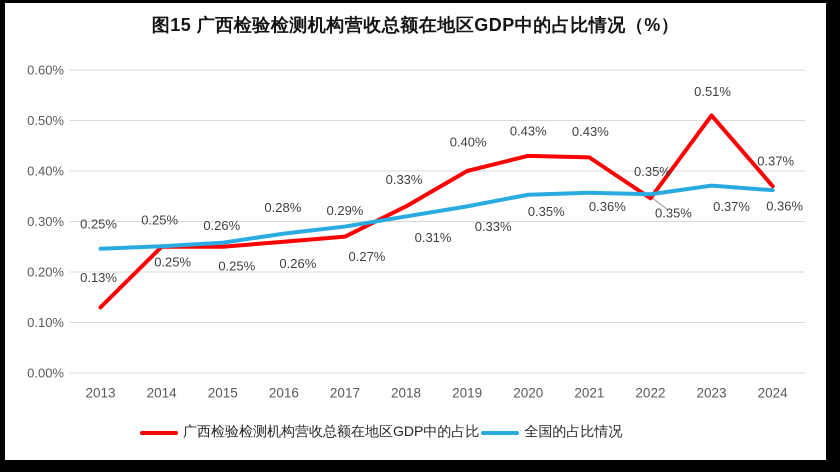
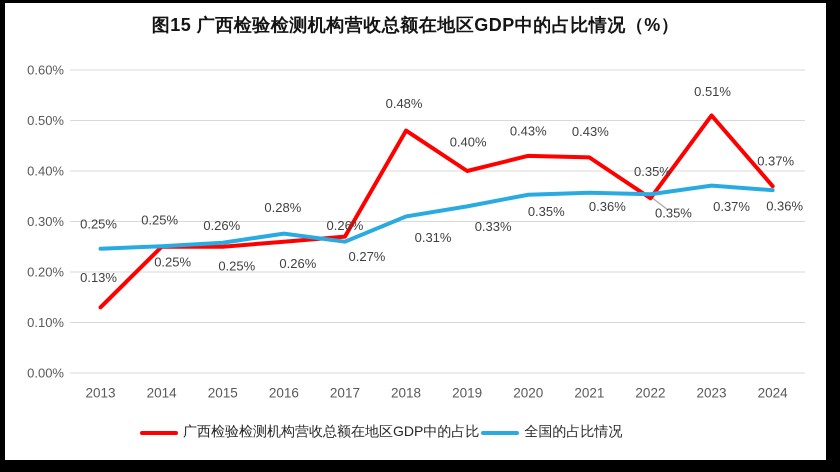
全国的占比情况/2017: 0.29% -> 0.26%
广西检验检测机构营收总额在地区GDP中的占比/2018: 0.33% -> 0.48%
